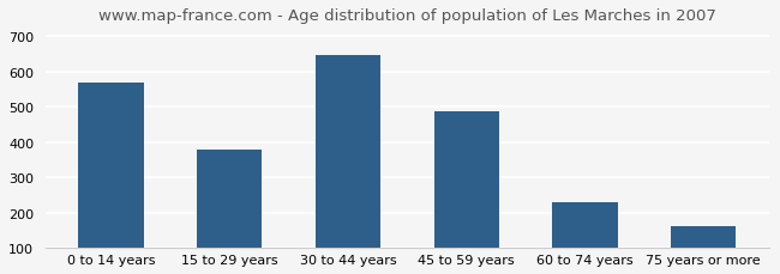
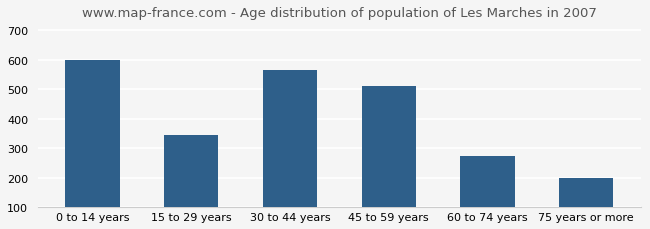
0 to 14 years: 570 -> 600
15 to 29 years: 378 -> 345
30 to 44 years: 645 -> 565
45 to 59 years: 488 -> 510
60 to 74 years: 229 -> 275
75 years or more: 162 -> 200
